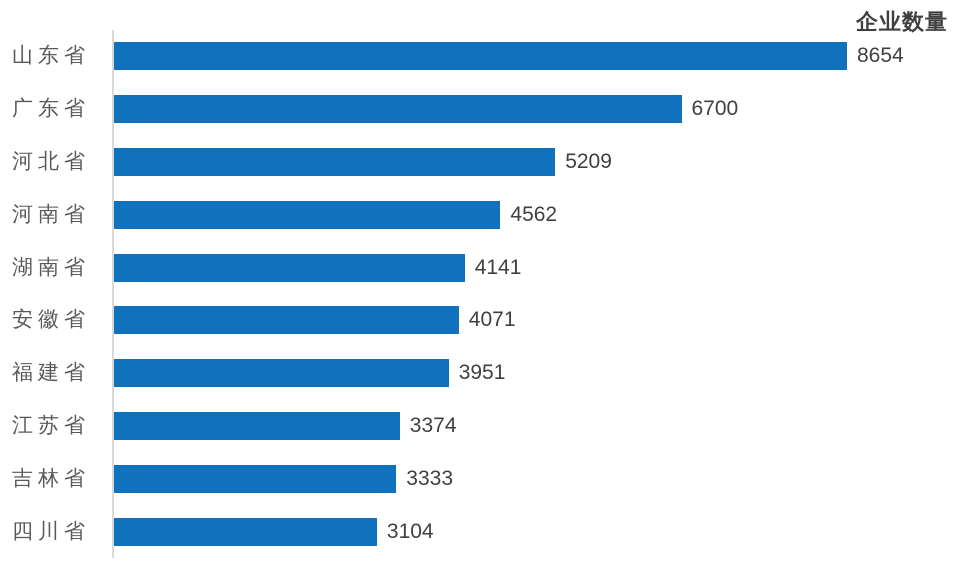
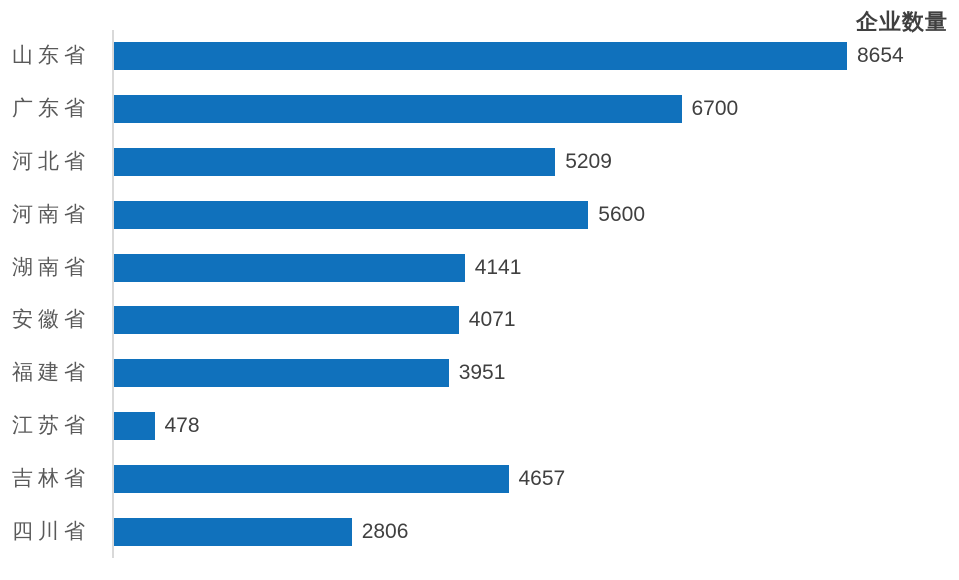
河南省: 4562 -> 5600
江苏省: 3374 -> 478
吉林省: 3333 -> 4657
四川省: 3104 -> 2806
